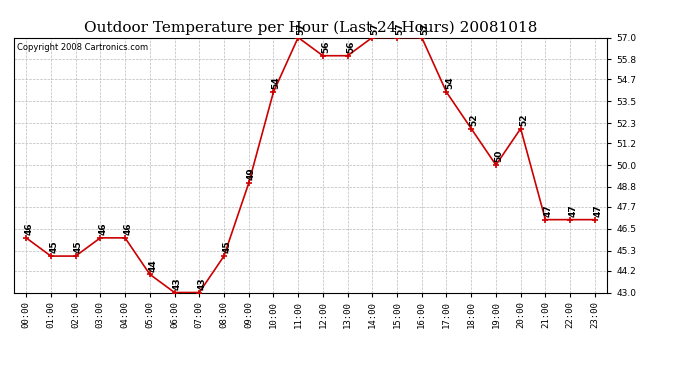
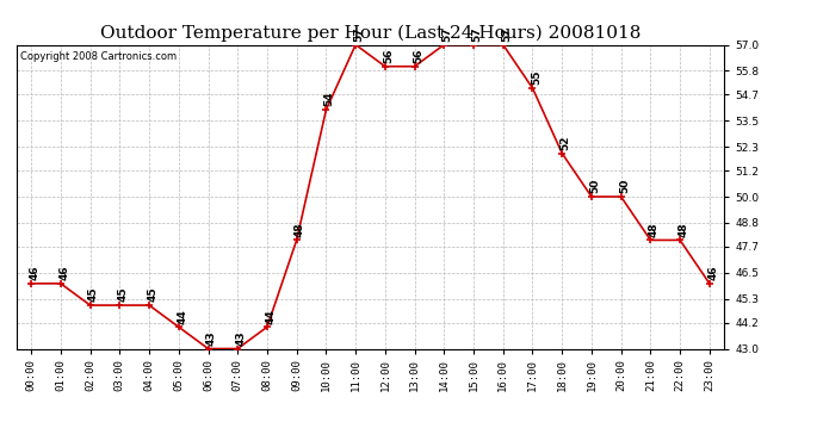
01:00: 45 -> 46
03:00: 46 -> 45
04:00: 46 -> 45
08:00: 45 -> 44
09:00: 49 -> 48
17:00: 54 -> 55
20:00: 52 -> 50
21:00: 47 -> 48
22:00: 47 -> 48
23:00: 47 -> 46
